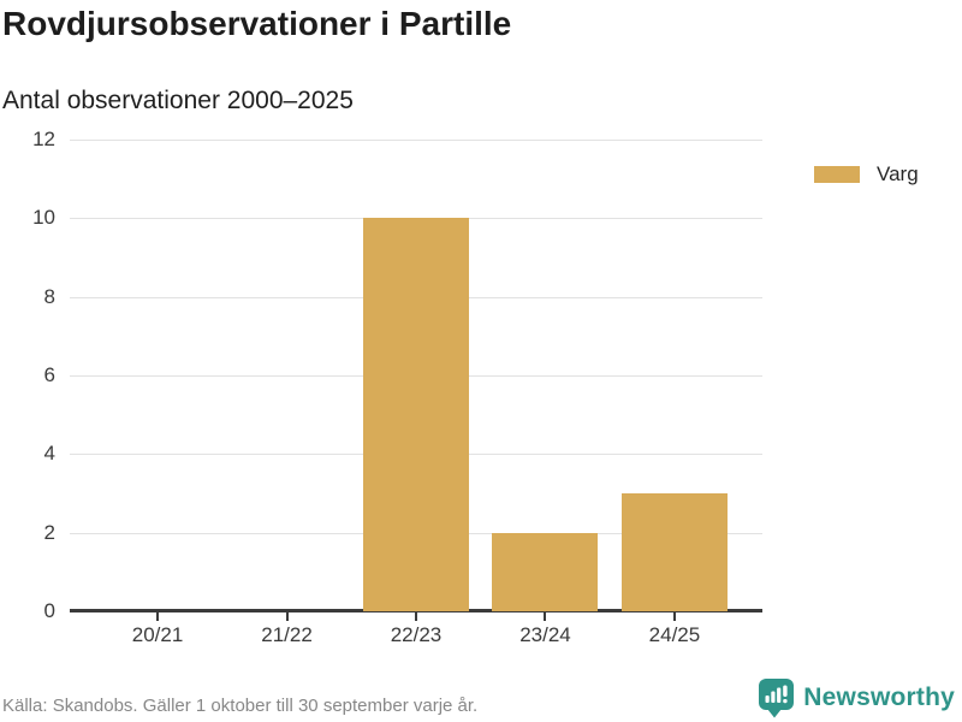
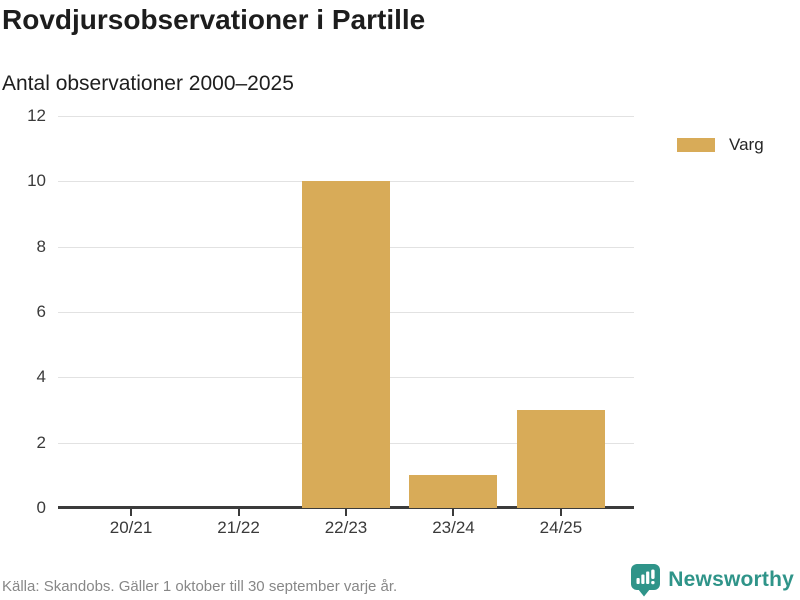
23/24: 2 -> 1
